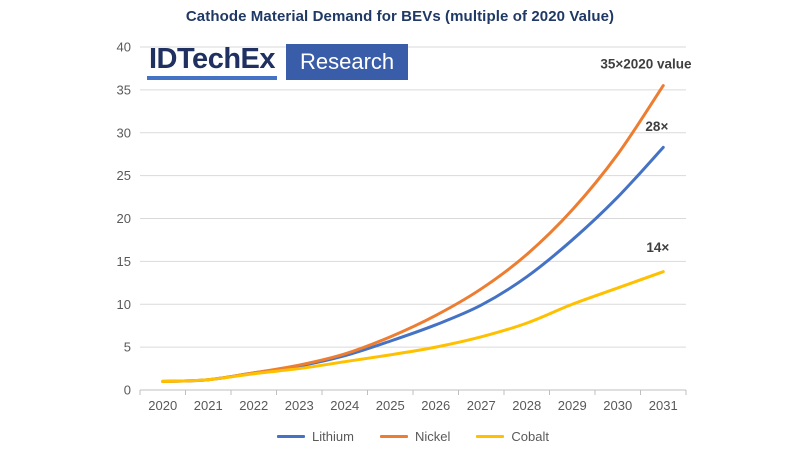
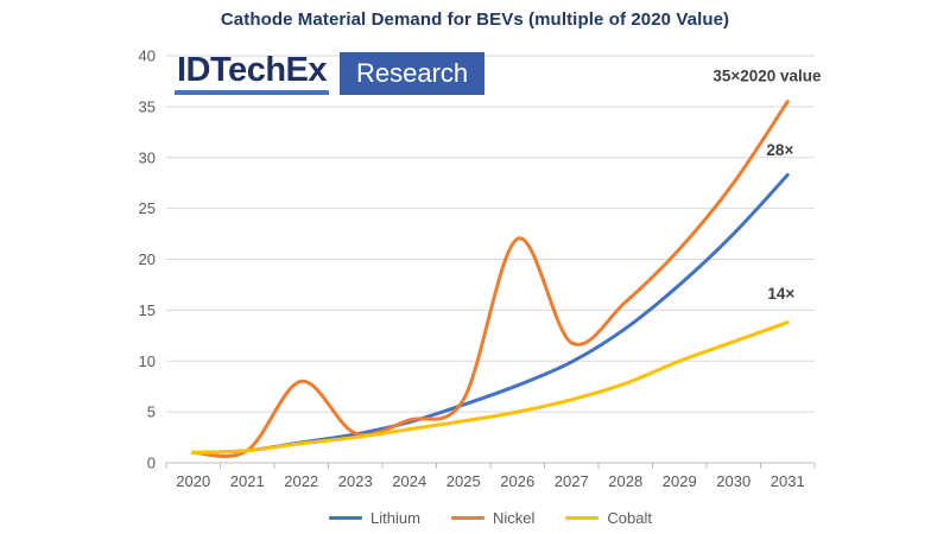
Nickel/2022: 2 -> 8
Nickel/2026: 9 -> 22
